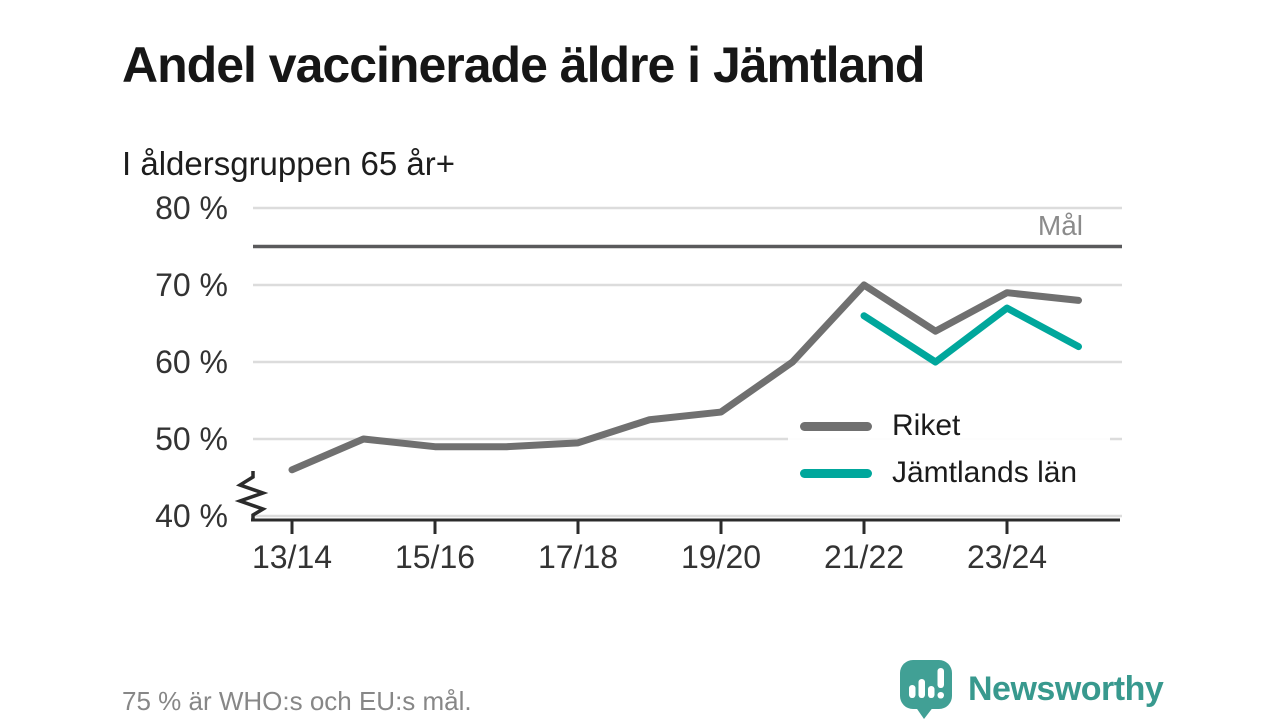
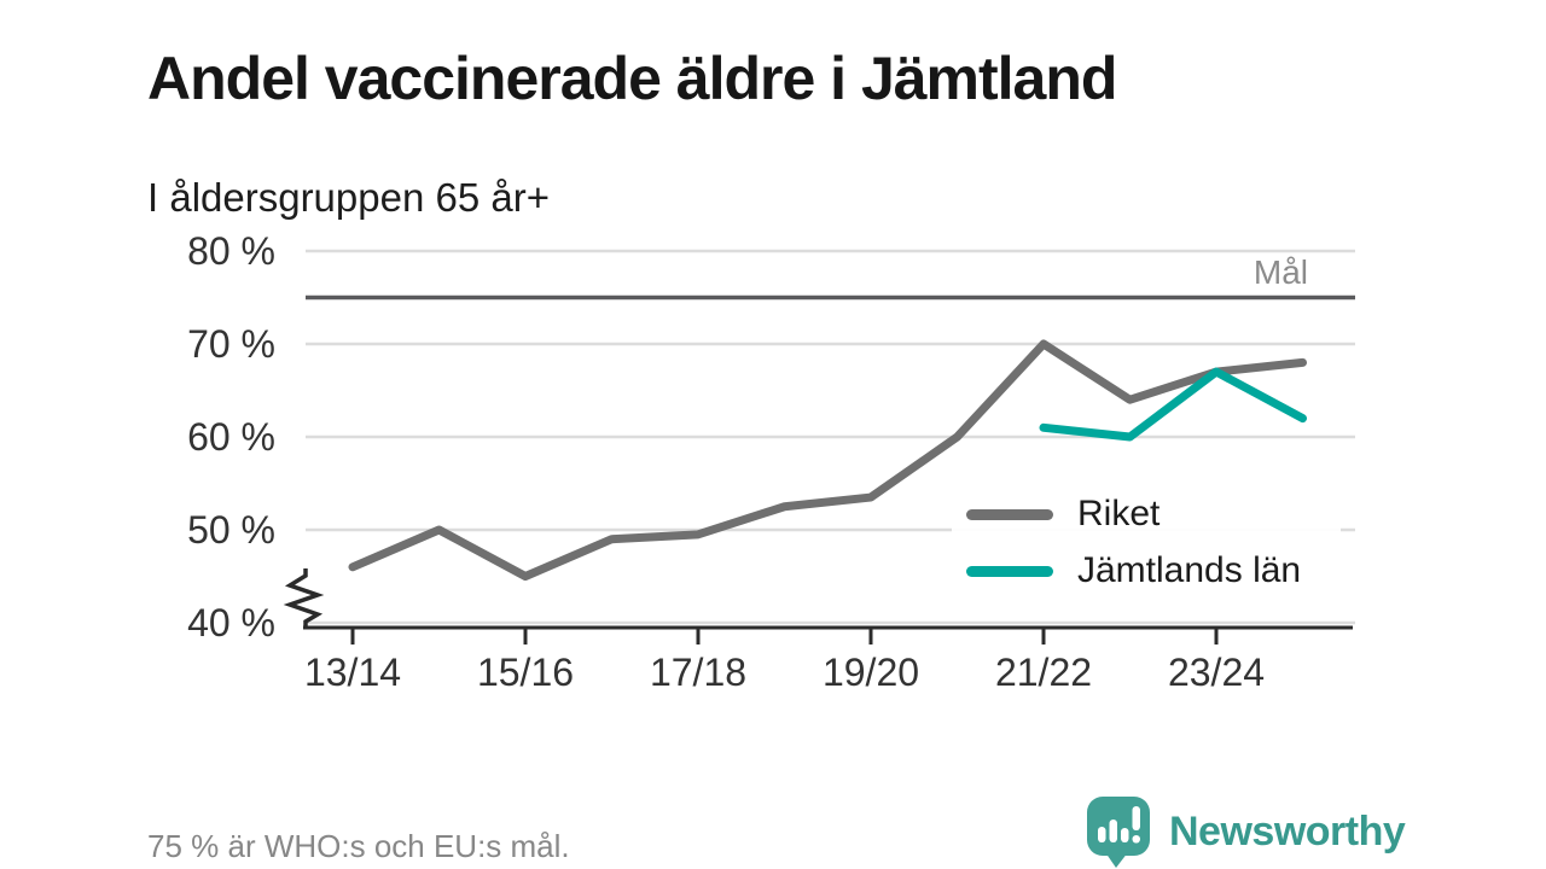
Riket/15/16: 49% -> 45%
Jämtlands län/21/22: 66% -> 61%
Riket/23/24: 69% -> 67%
